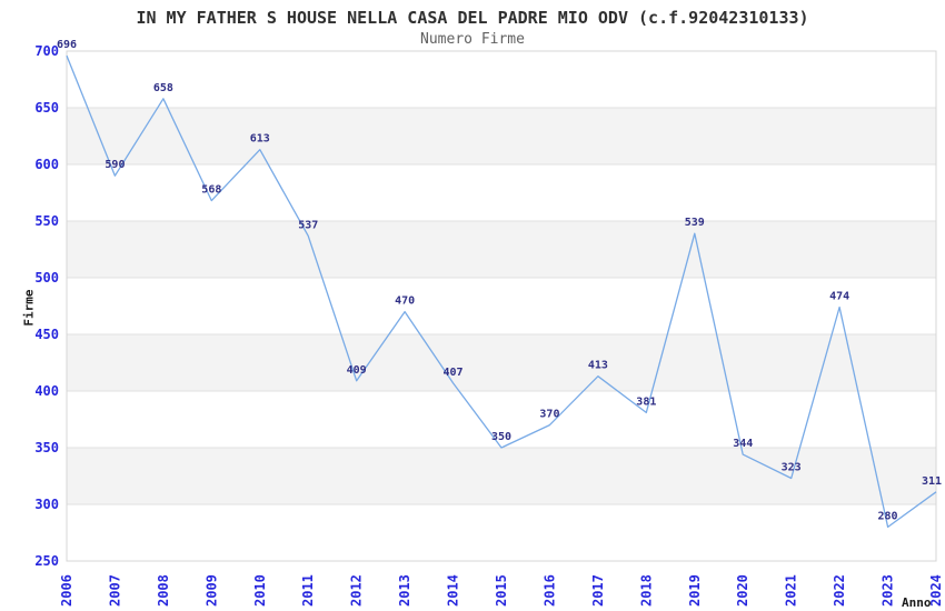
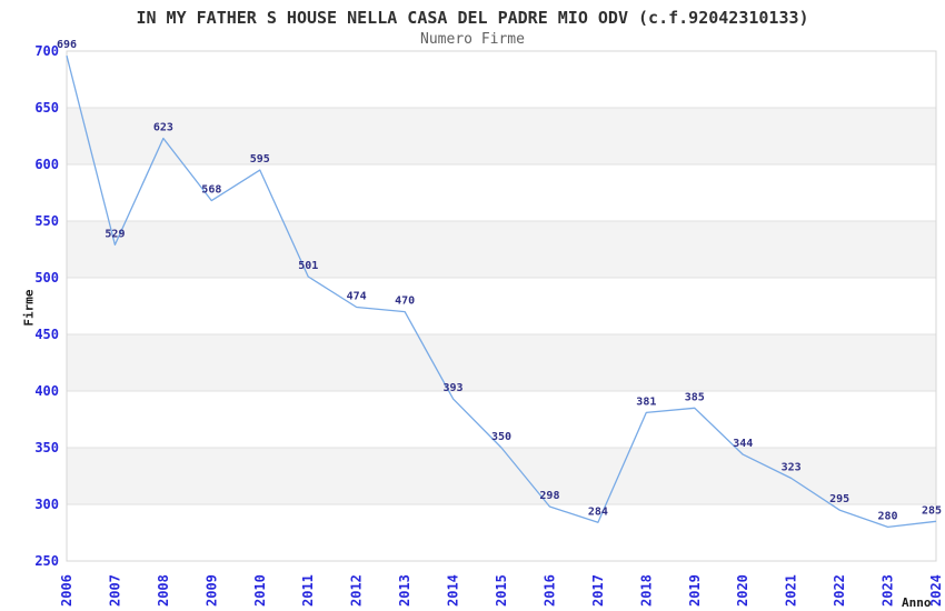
2007: 590 -> 529
2008: 658 -> 623
2010: 613 -> 595
2011: 537 -> 501
2012: 409 -> 474
2014: 407 -> 393
2016: 370 -> 298
2017: 413 -> 284
2019: 539 -> 385
2022: 474 -> 295
2024: 311 -> 285
